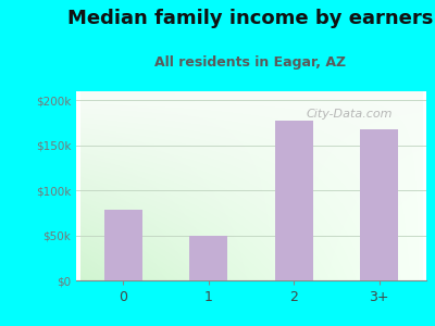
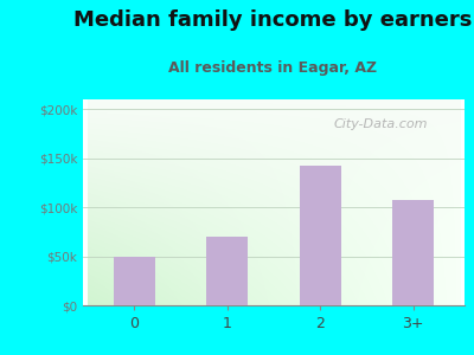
0: $78k -> $50k
1: $50k -> $70k
2: $178k -> $143k
3+: $168k -> $107k
